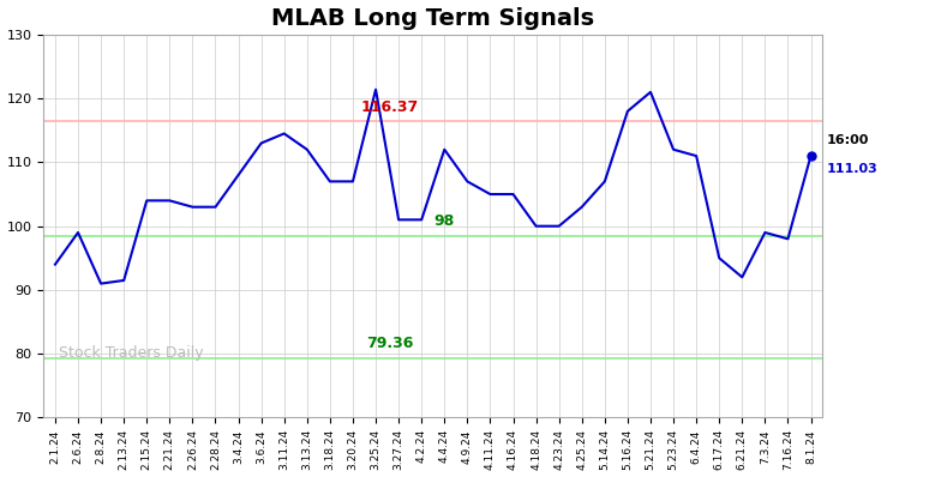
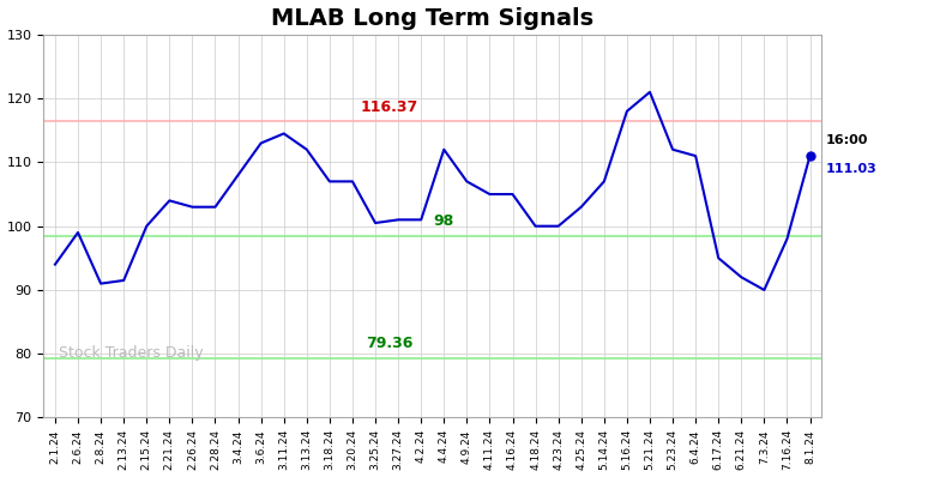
2.15.24: 104.0 -> 100.0
3.25.24: 121.4 -> 100.5
7.3.24: 99.0 -> 90.0
